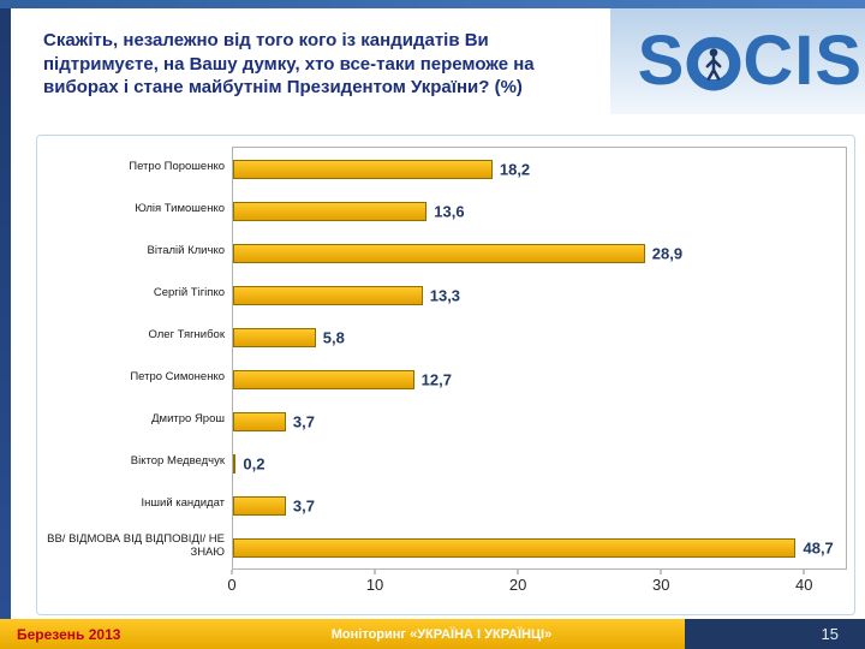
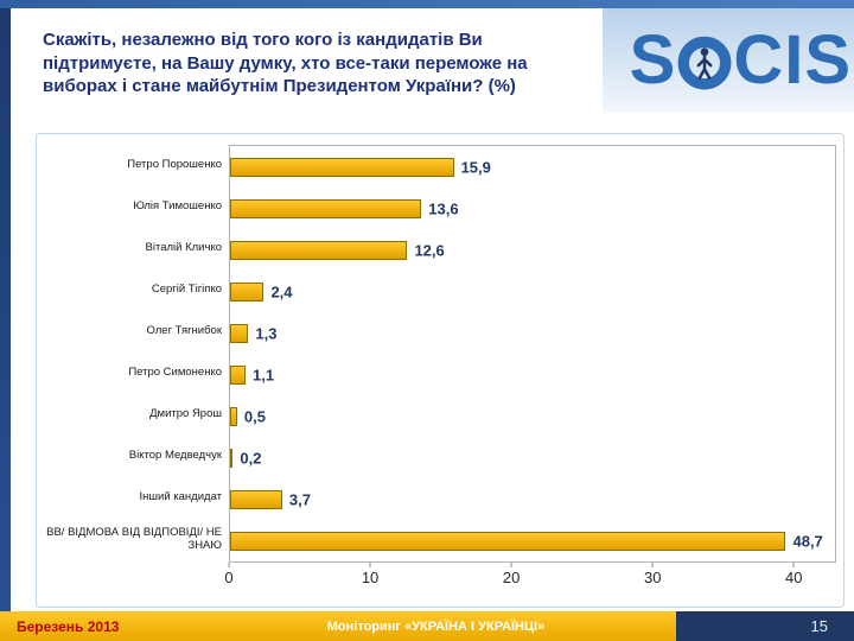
Петро Порошенко: 18,2 -> 15,9
Віталій Кличко: 28,9 -> 12,6
Сергій Тігіпко: 13,3 -> 2,4
Олег Тягнибок: 5,8 -> 1,3
Петро Симоненко: 12,7 -> 1,1
Дмитро Ярош: 3,7 -> 0,5
